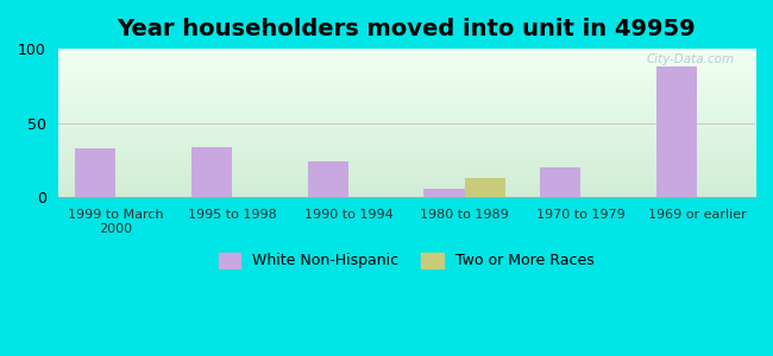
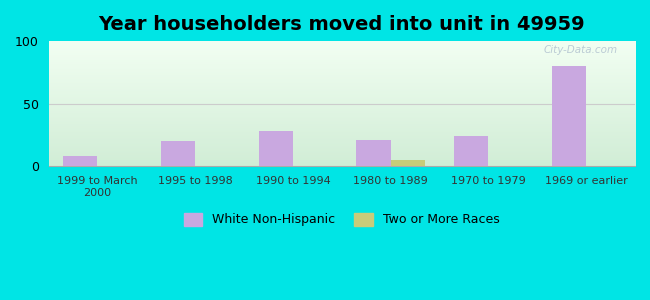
White Non-Hispanic/1999 to March 2000: 33 -> 8
White Non-Hispanic/1995 to 1998: 34 -> 20
White Non-Hispanic/1990 to 1994: 24 -> 28
White Non-Hispanic/1980 to 1989: 6 -> 21
Two or More Races/1980 to 1989: 13 -> 5
White Non-Hispanic/1970 to 1979: 20 -> 24
White Non-Hispanic/1969 or earlier: 88 -> 80
